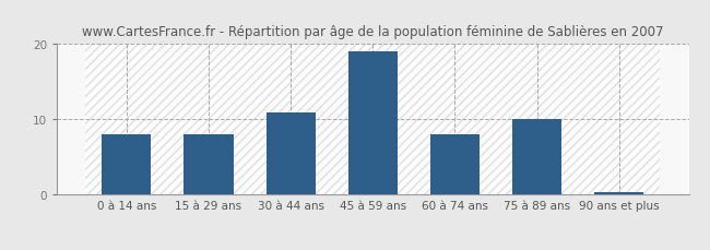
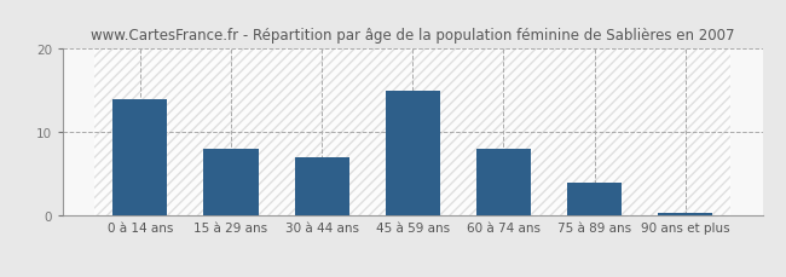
0 à 14 ans: 8.0 -> 14.0
30 à 44 ans: 11.0 -> 7.0
45 à 59 ans: 19.0 -> 15.0
75 à 89 ans: 10.0 -> 4.0
